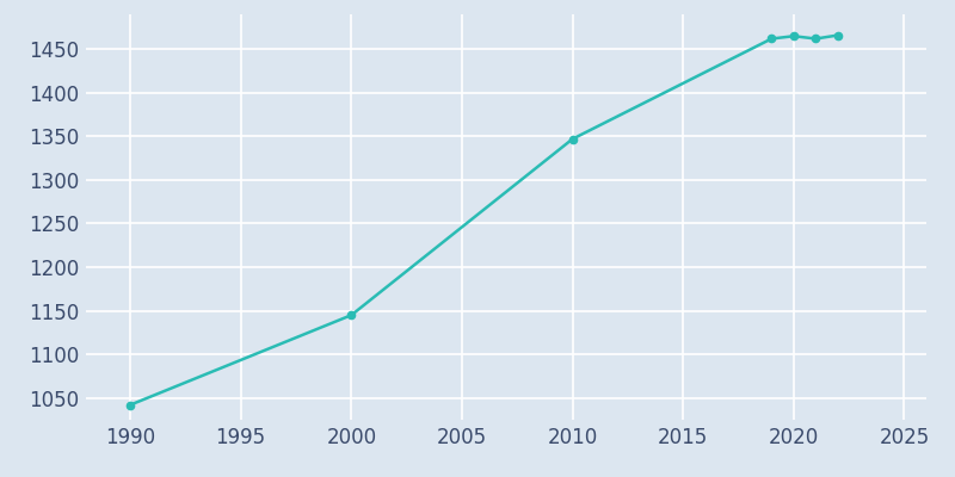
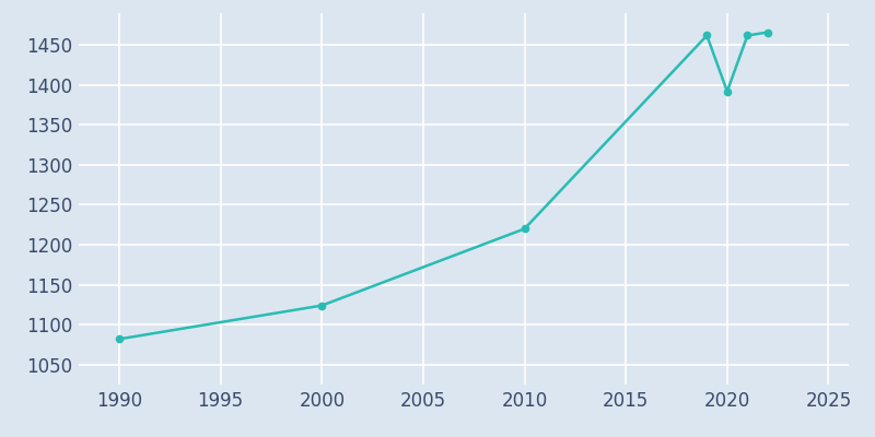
1990: 1042 -> 1082
2000: 1145 -> 1124
2010: 1347 -> 1220
2020: 1465 -> 1392
